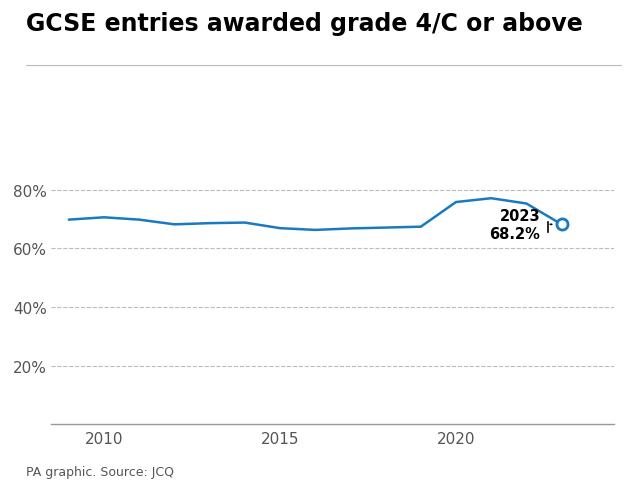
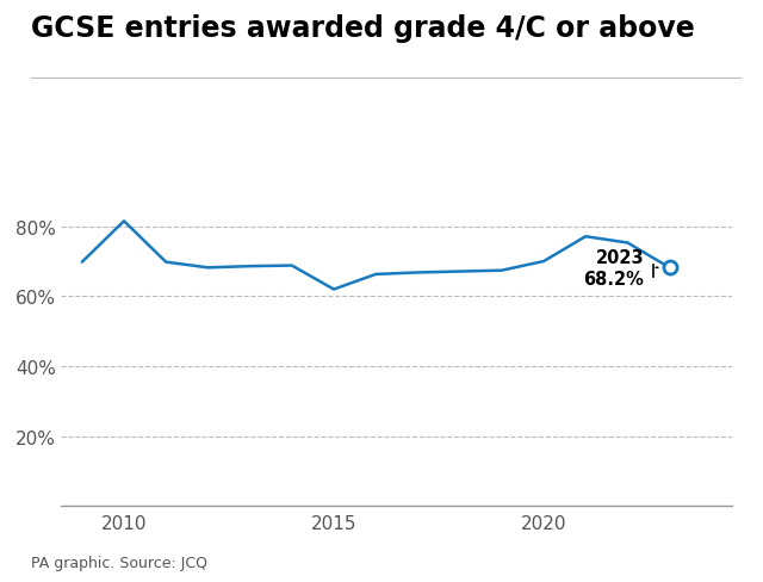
2010: 70.6% -> 81.5%
2015: 66.9% -> 62.0%
2020: 75.8% -> 70.0%
